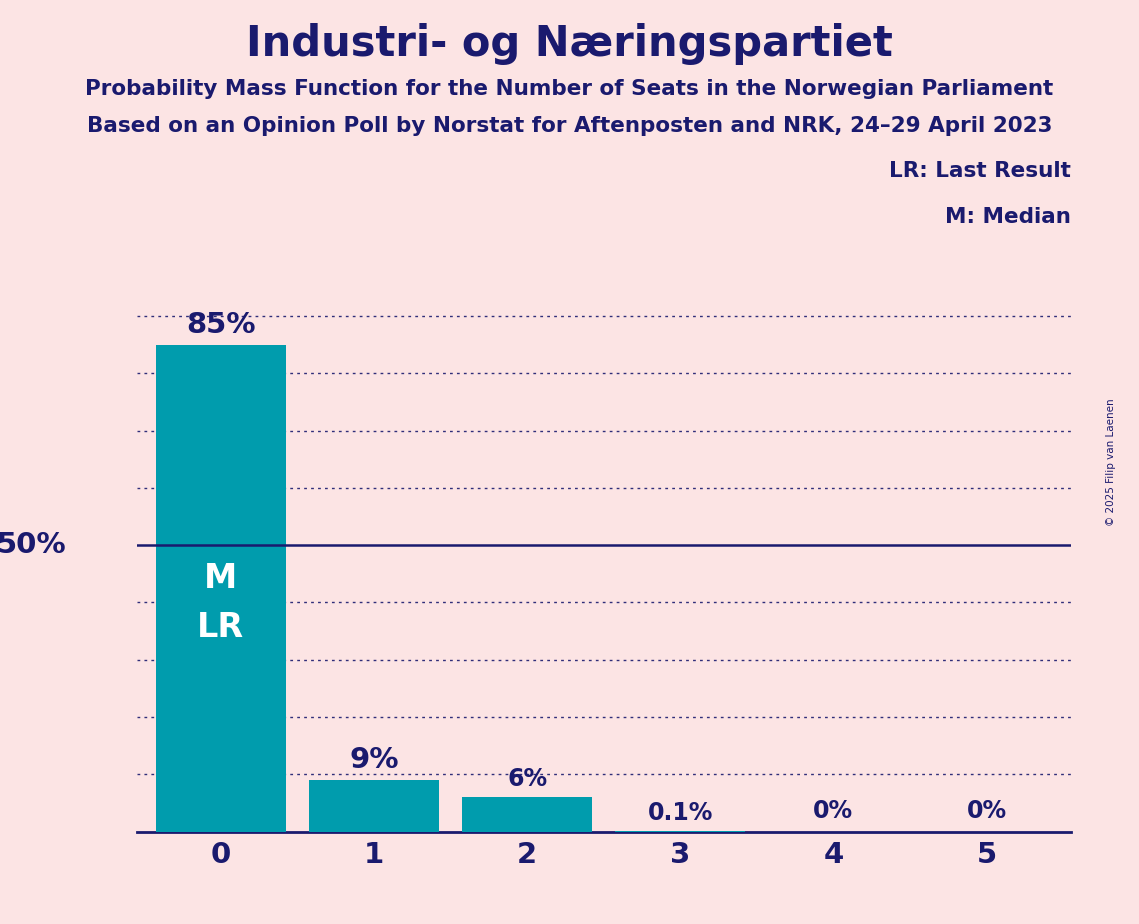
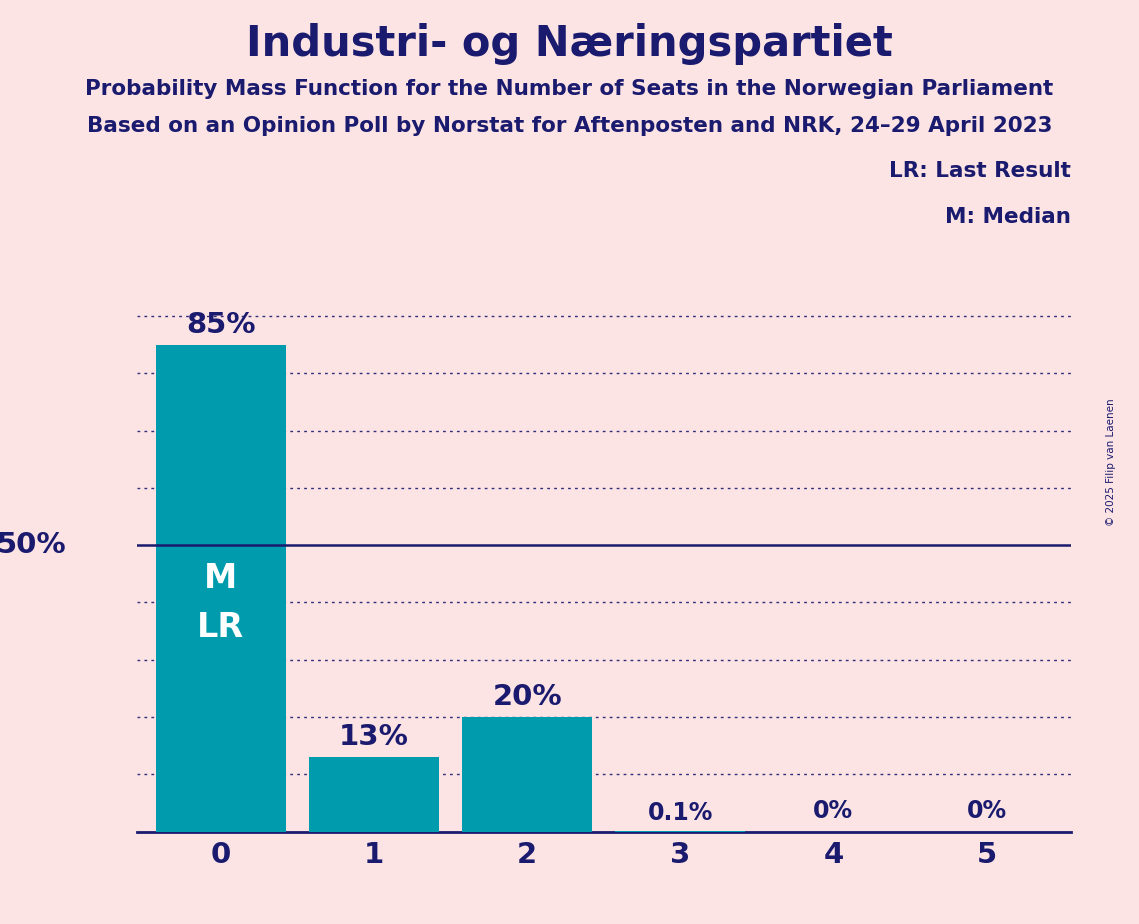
1: 9% -> 13%
2: 6% -> 20%
